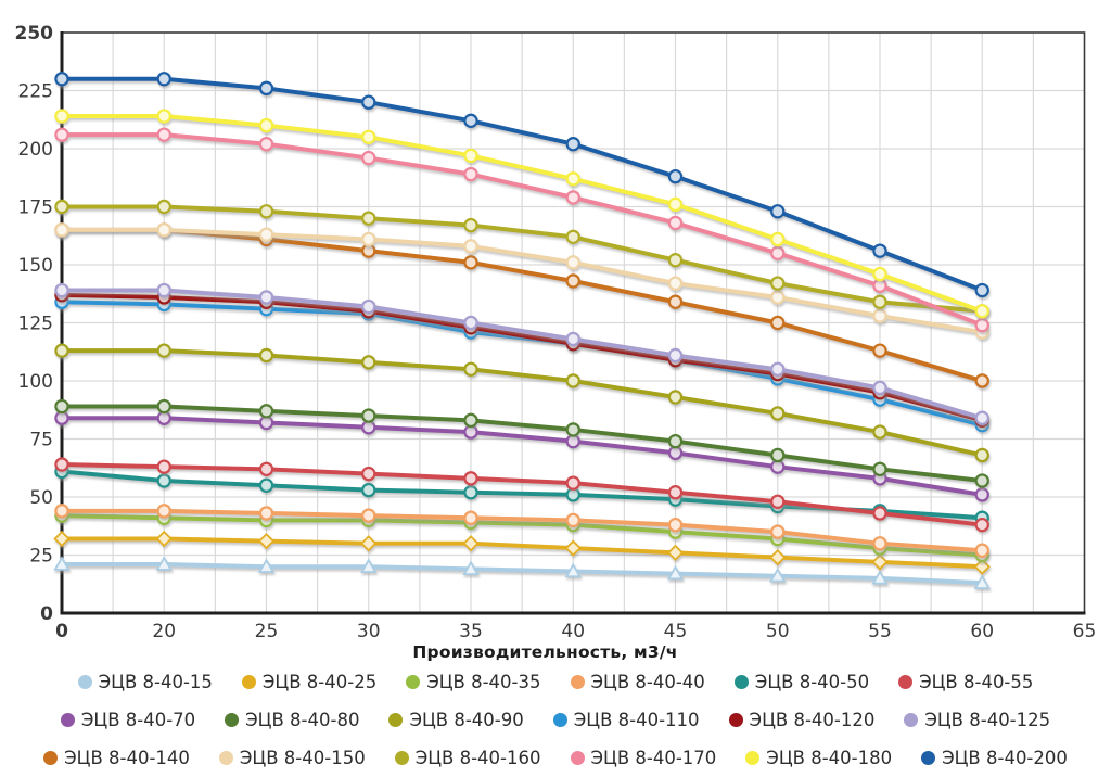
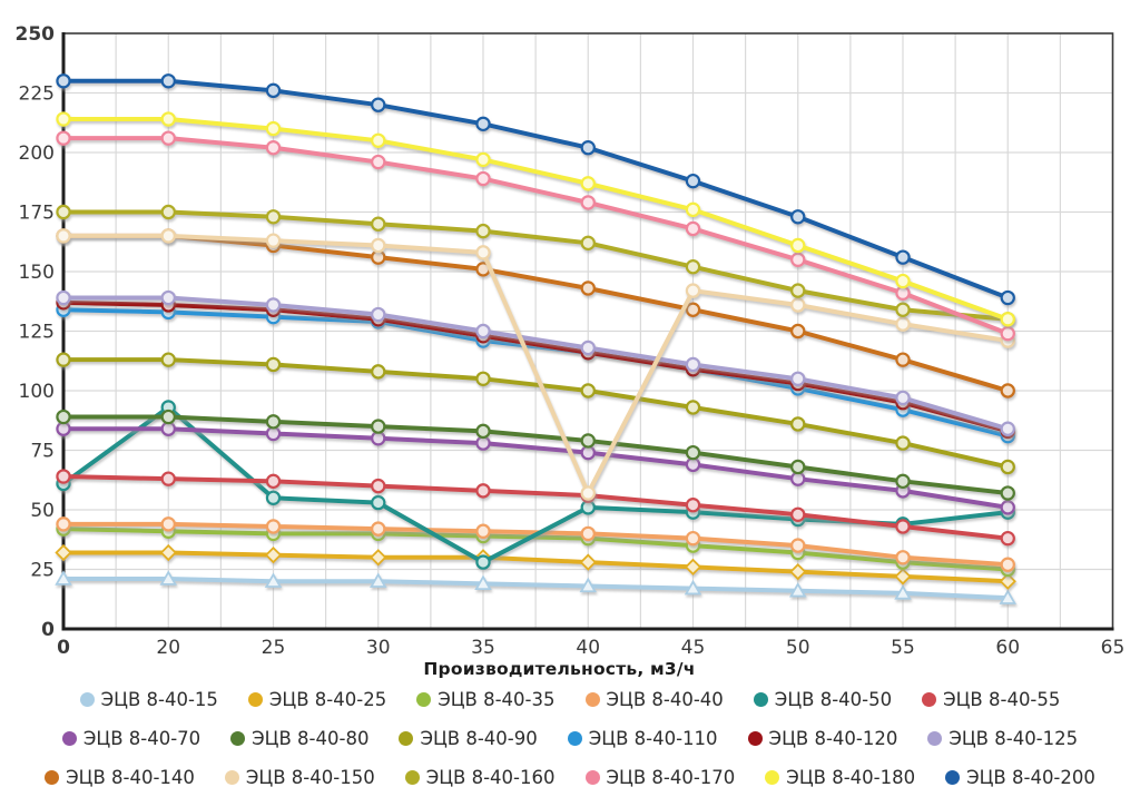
ЭЦВ 8-40-50/20: 57 -> 93
ЭЦВ 8-40-50/35: 52 -> 28
ЭЦВ 8-40-150/40: 151 -> 57
ЭЦВ 8-40-50/60: 41 -> 49
